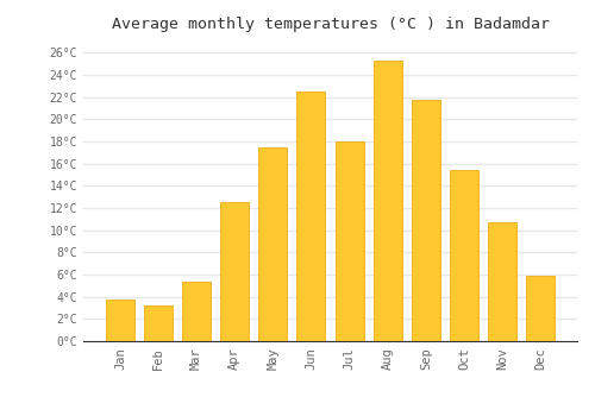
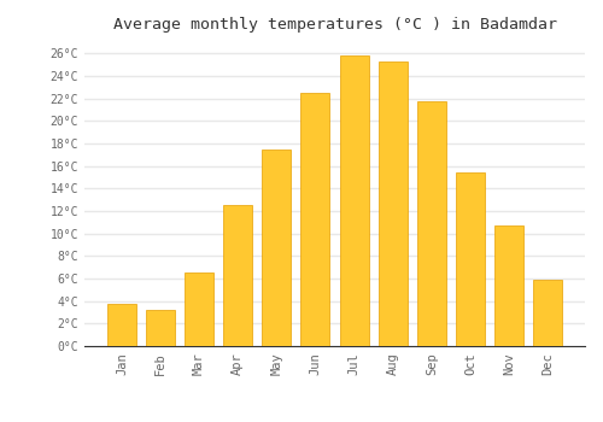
Mar: 5.4°C -> 6.5°C
Jul: 18.0°C -> 25.8°C
